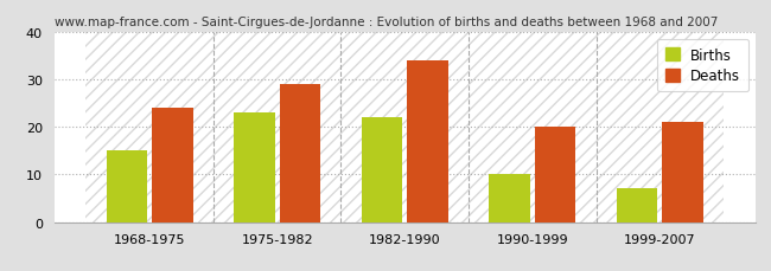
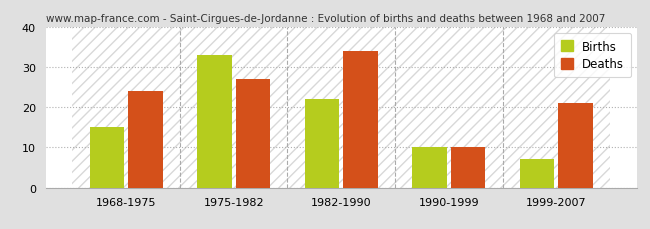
Births/1975-1982: 23 -> 33
Deaths/1975-1982: 29 -> 27
Deaths/1990-1999: 20 -> 10
